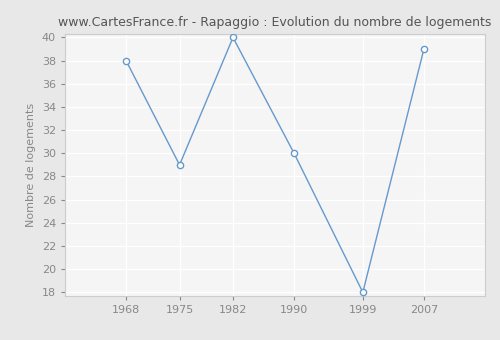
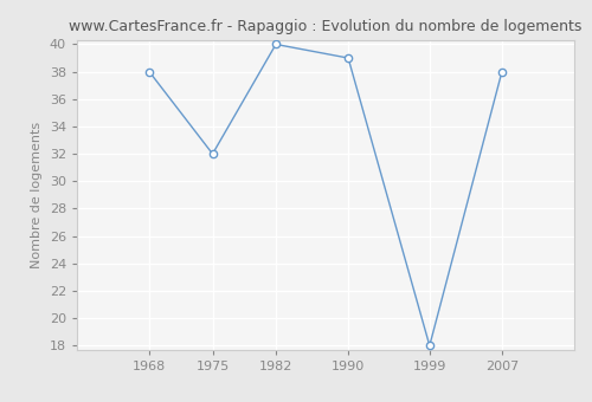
1975: 29 -> 32
1990: 30 -> 39
2007: 39 -> 38
